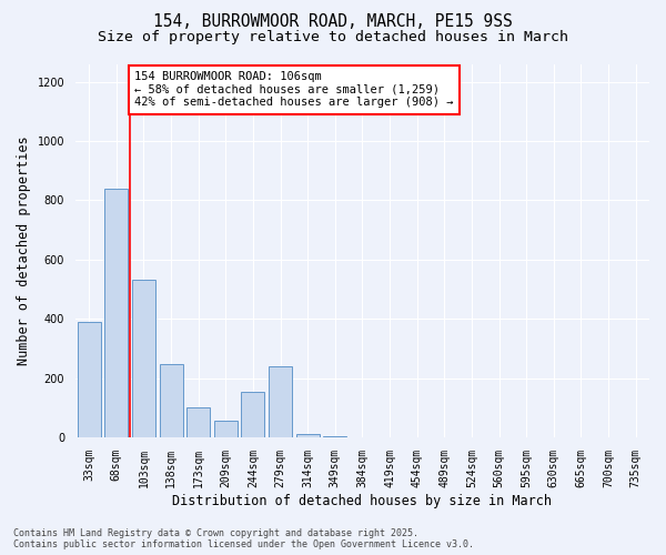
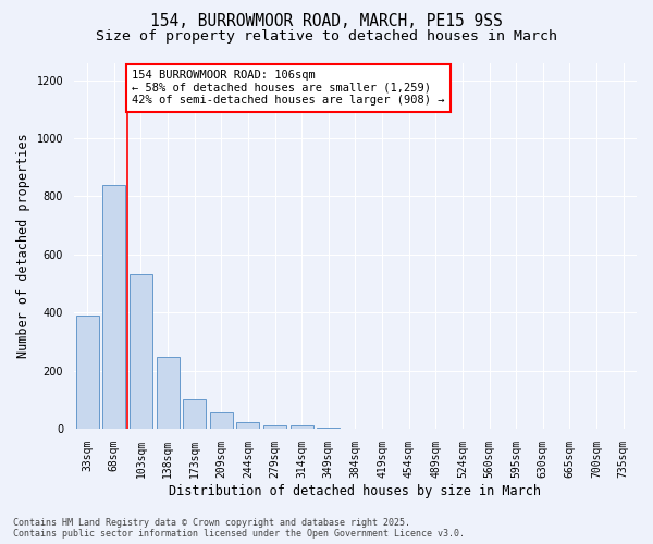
244sqm: 155 -> 22
279sqm: 240 -> 10
